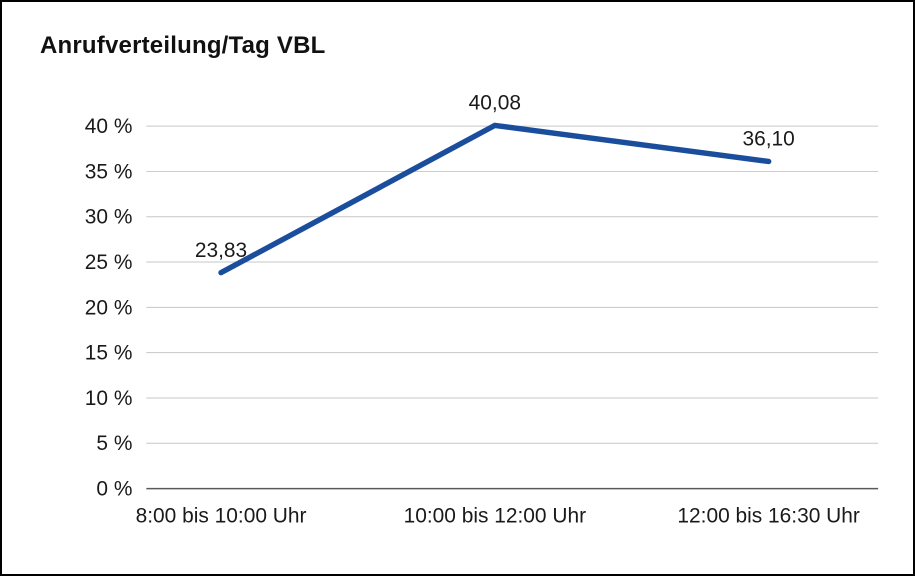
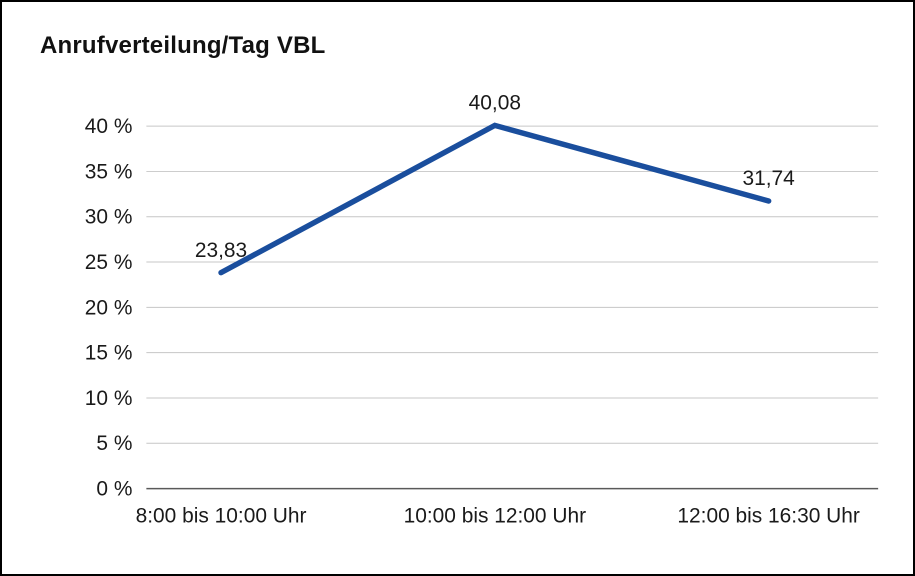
12:00 bis 16:30 Uhr: 36,10 -> 31,74
